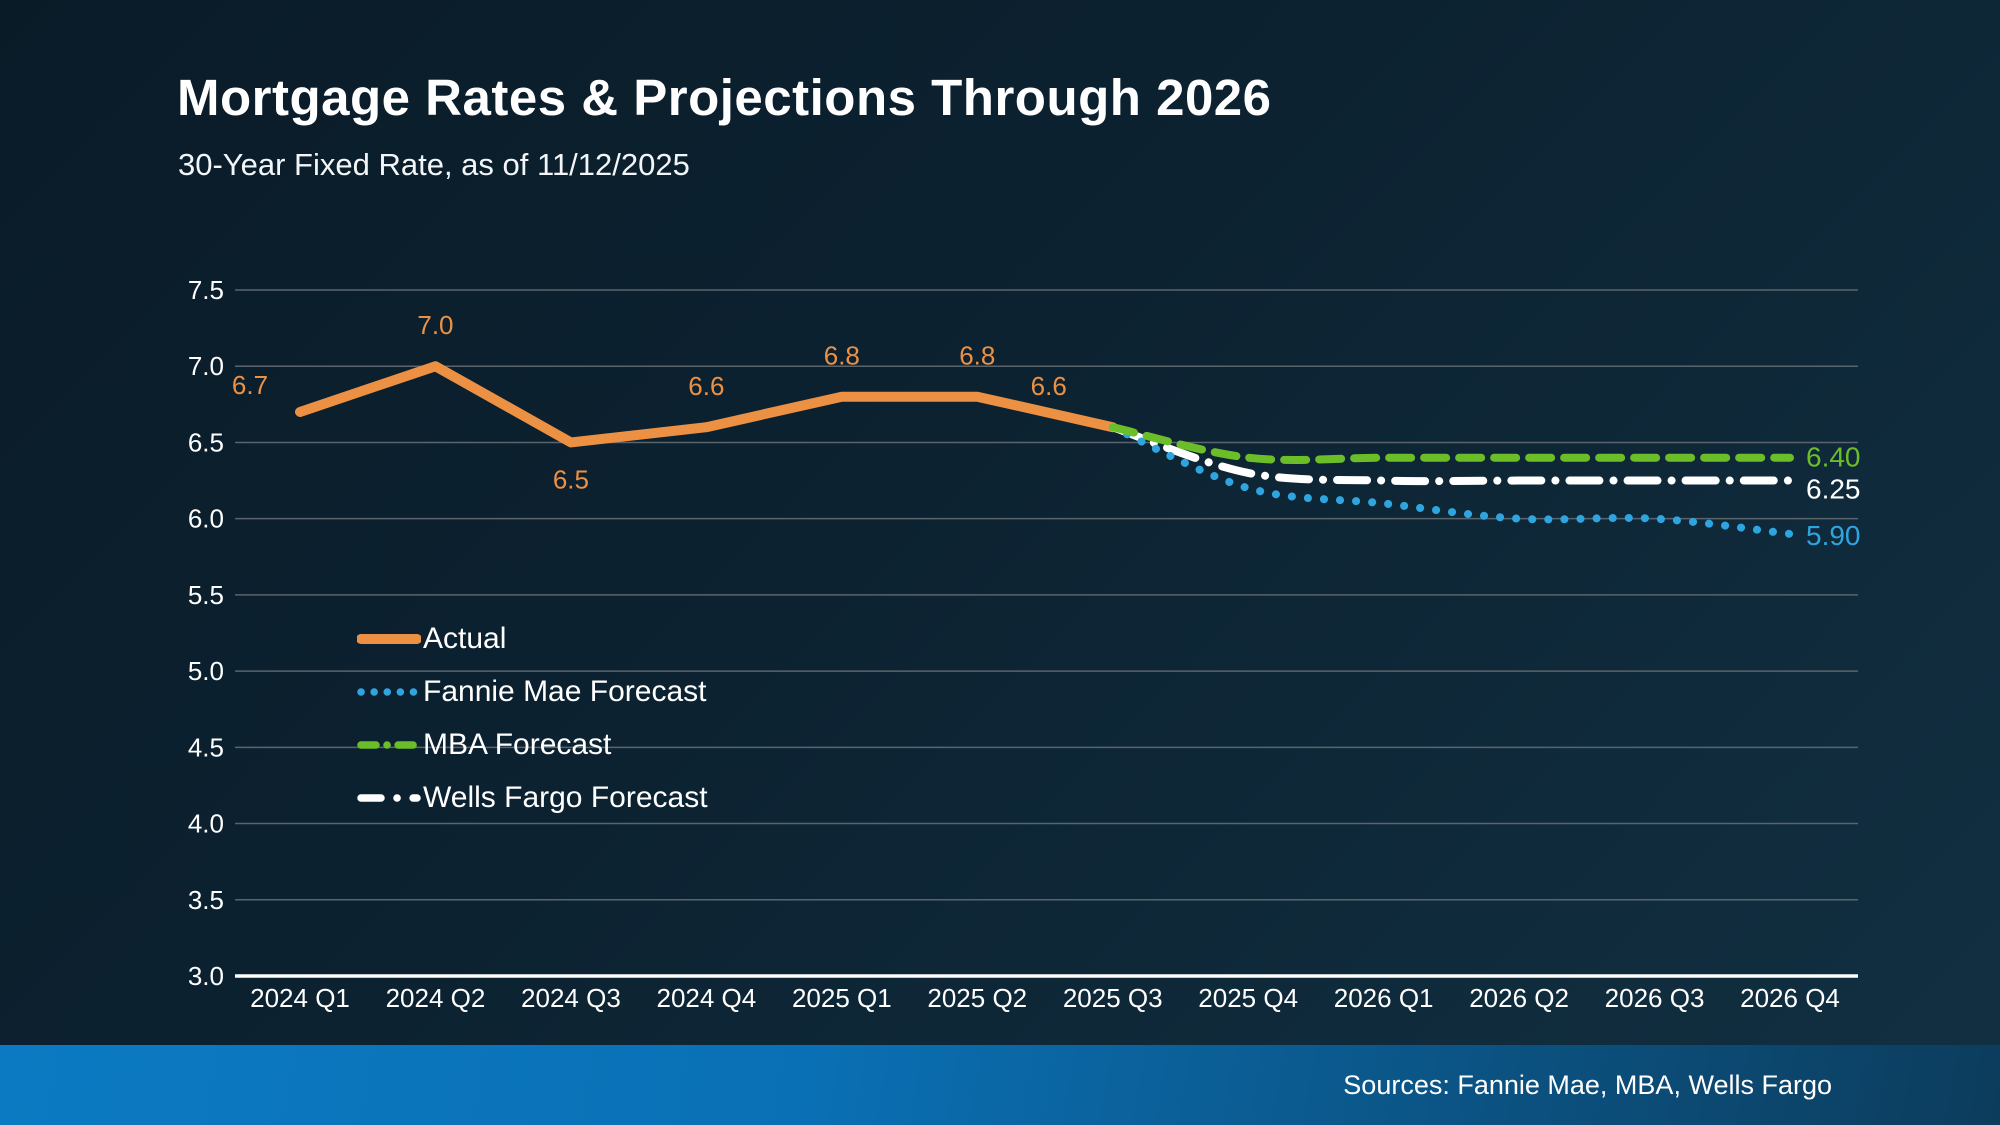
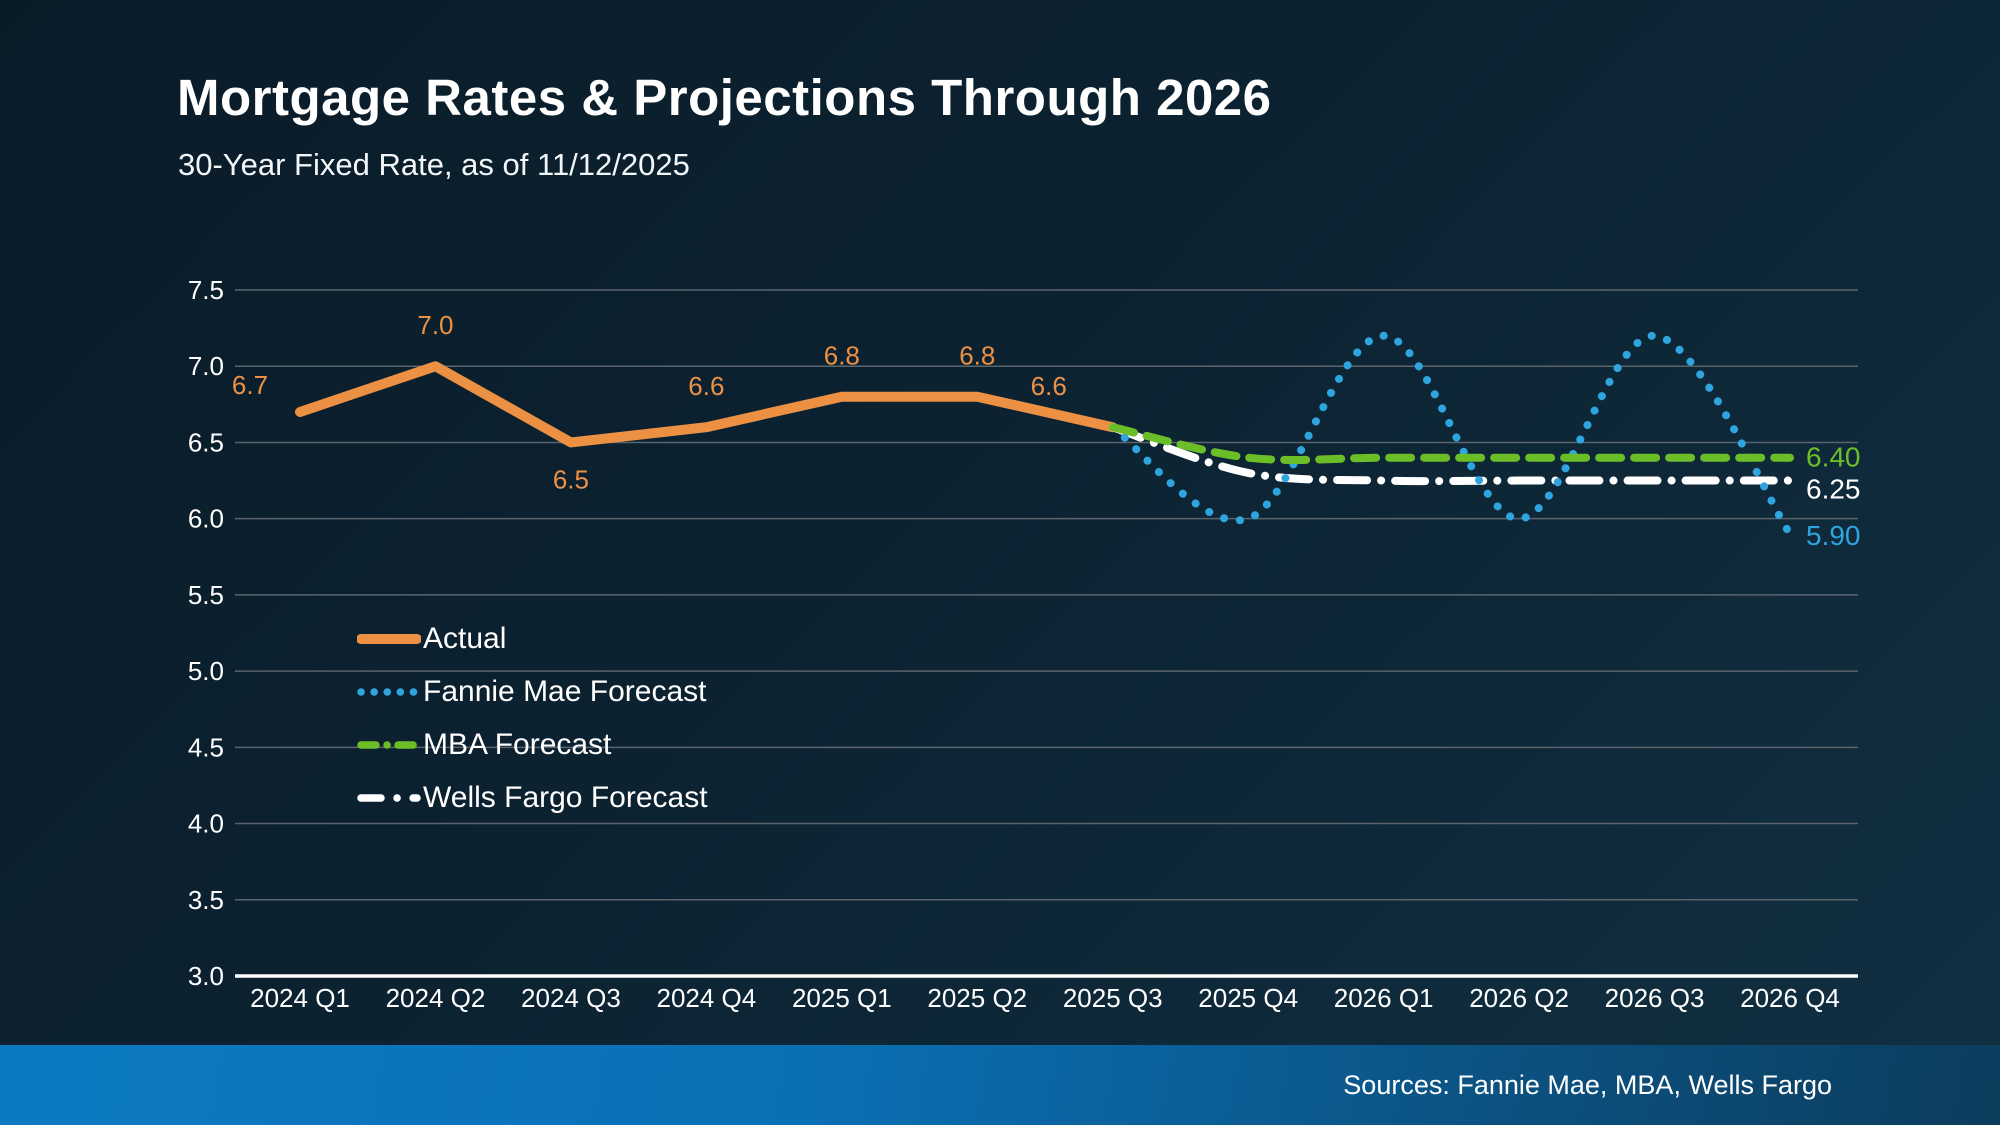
Fannie Mae Forecast/2025 Q4: 6.2 -> 6.0
Fannie Mae Forecast/2026 Q1: 6.1 -> 7.2
Fannie Mae Forecast/2026 Q3: 6.0 -> 7.2
